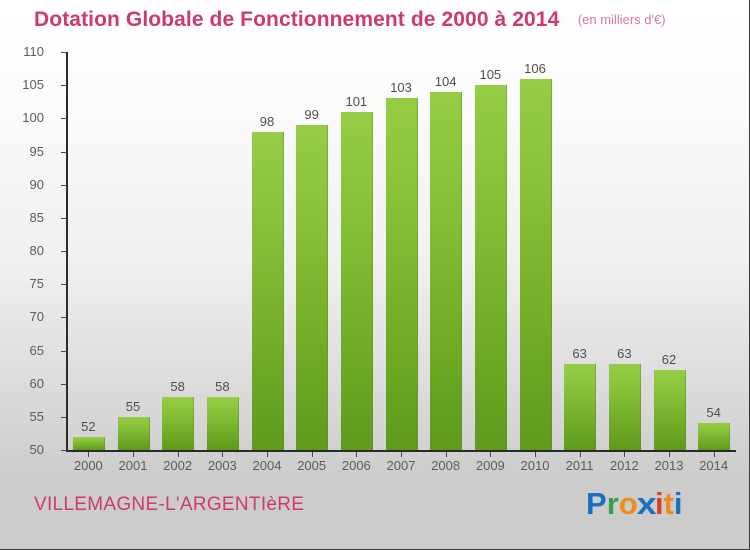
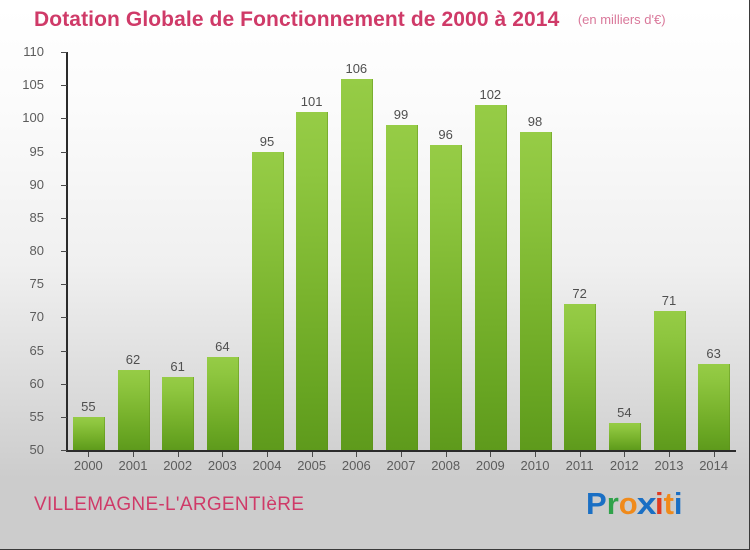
2000: 52 -> 55
2001: 55 -> 62
2002: 58 -> 61
2003: 58 -> 64
2004: 98 -> 95
2005: 99 -> 101
2006: 101 -> 106
2007: 103 -> 99
2008: 104 -> 96
2009: 105 -> 102
2010: 106 -> 98
2011: 63 -> 72
2012: 63 -> 54
2013: 62 -> 71
2014: 54 -> 63
